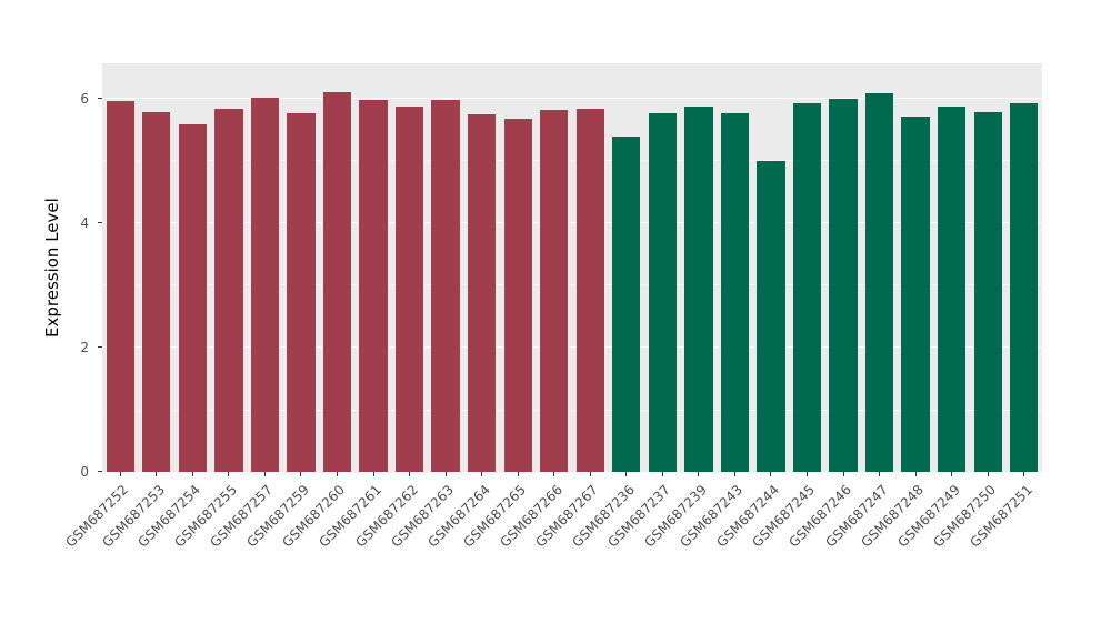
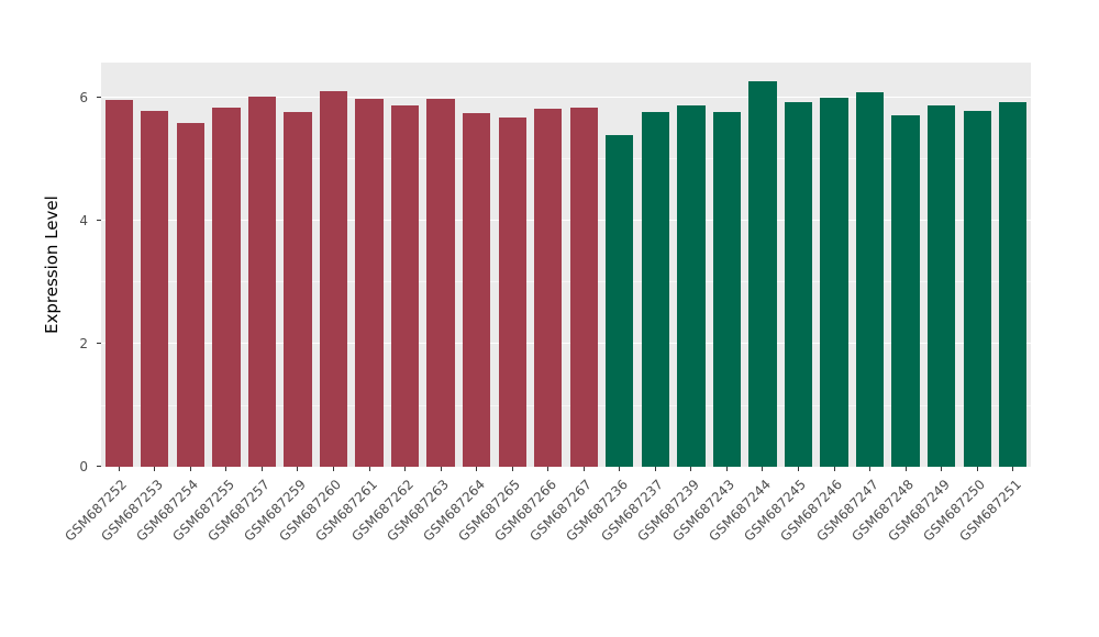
GSM687244: 5.0 -> 6.3
